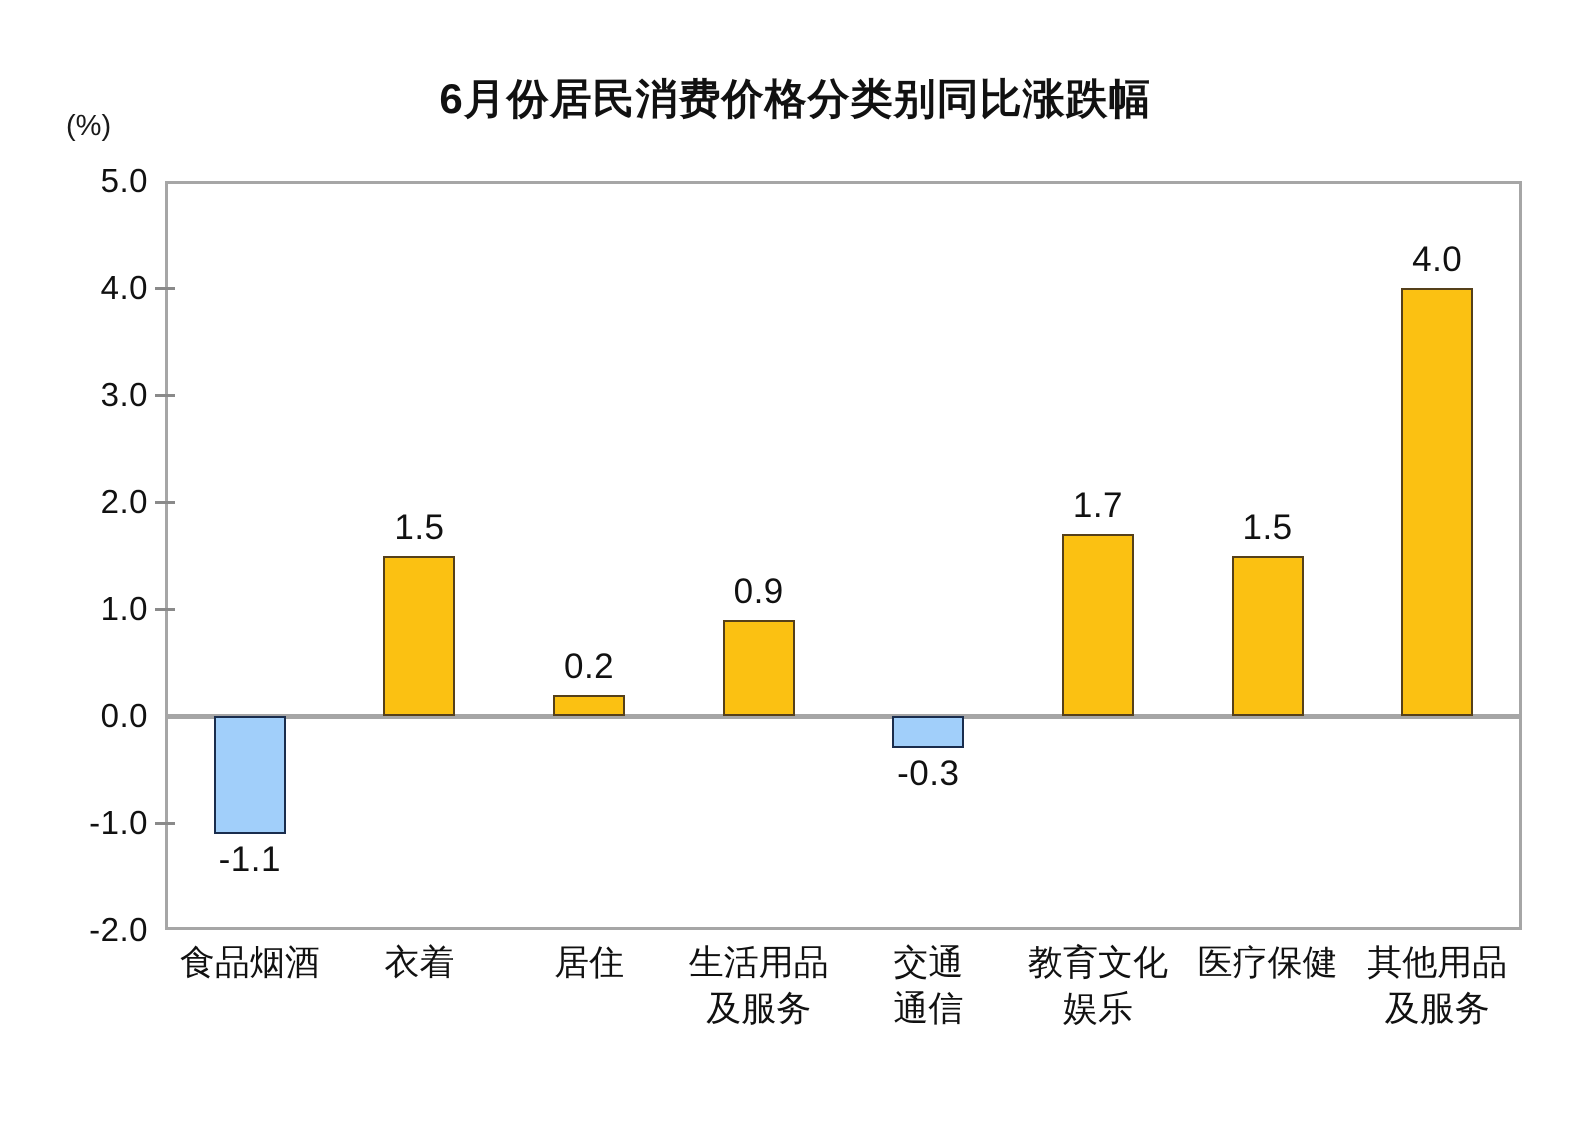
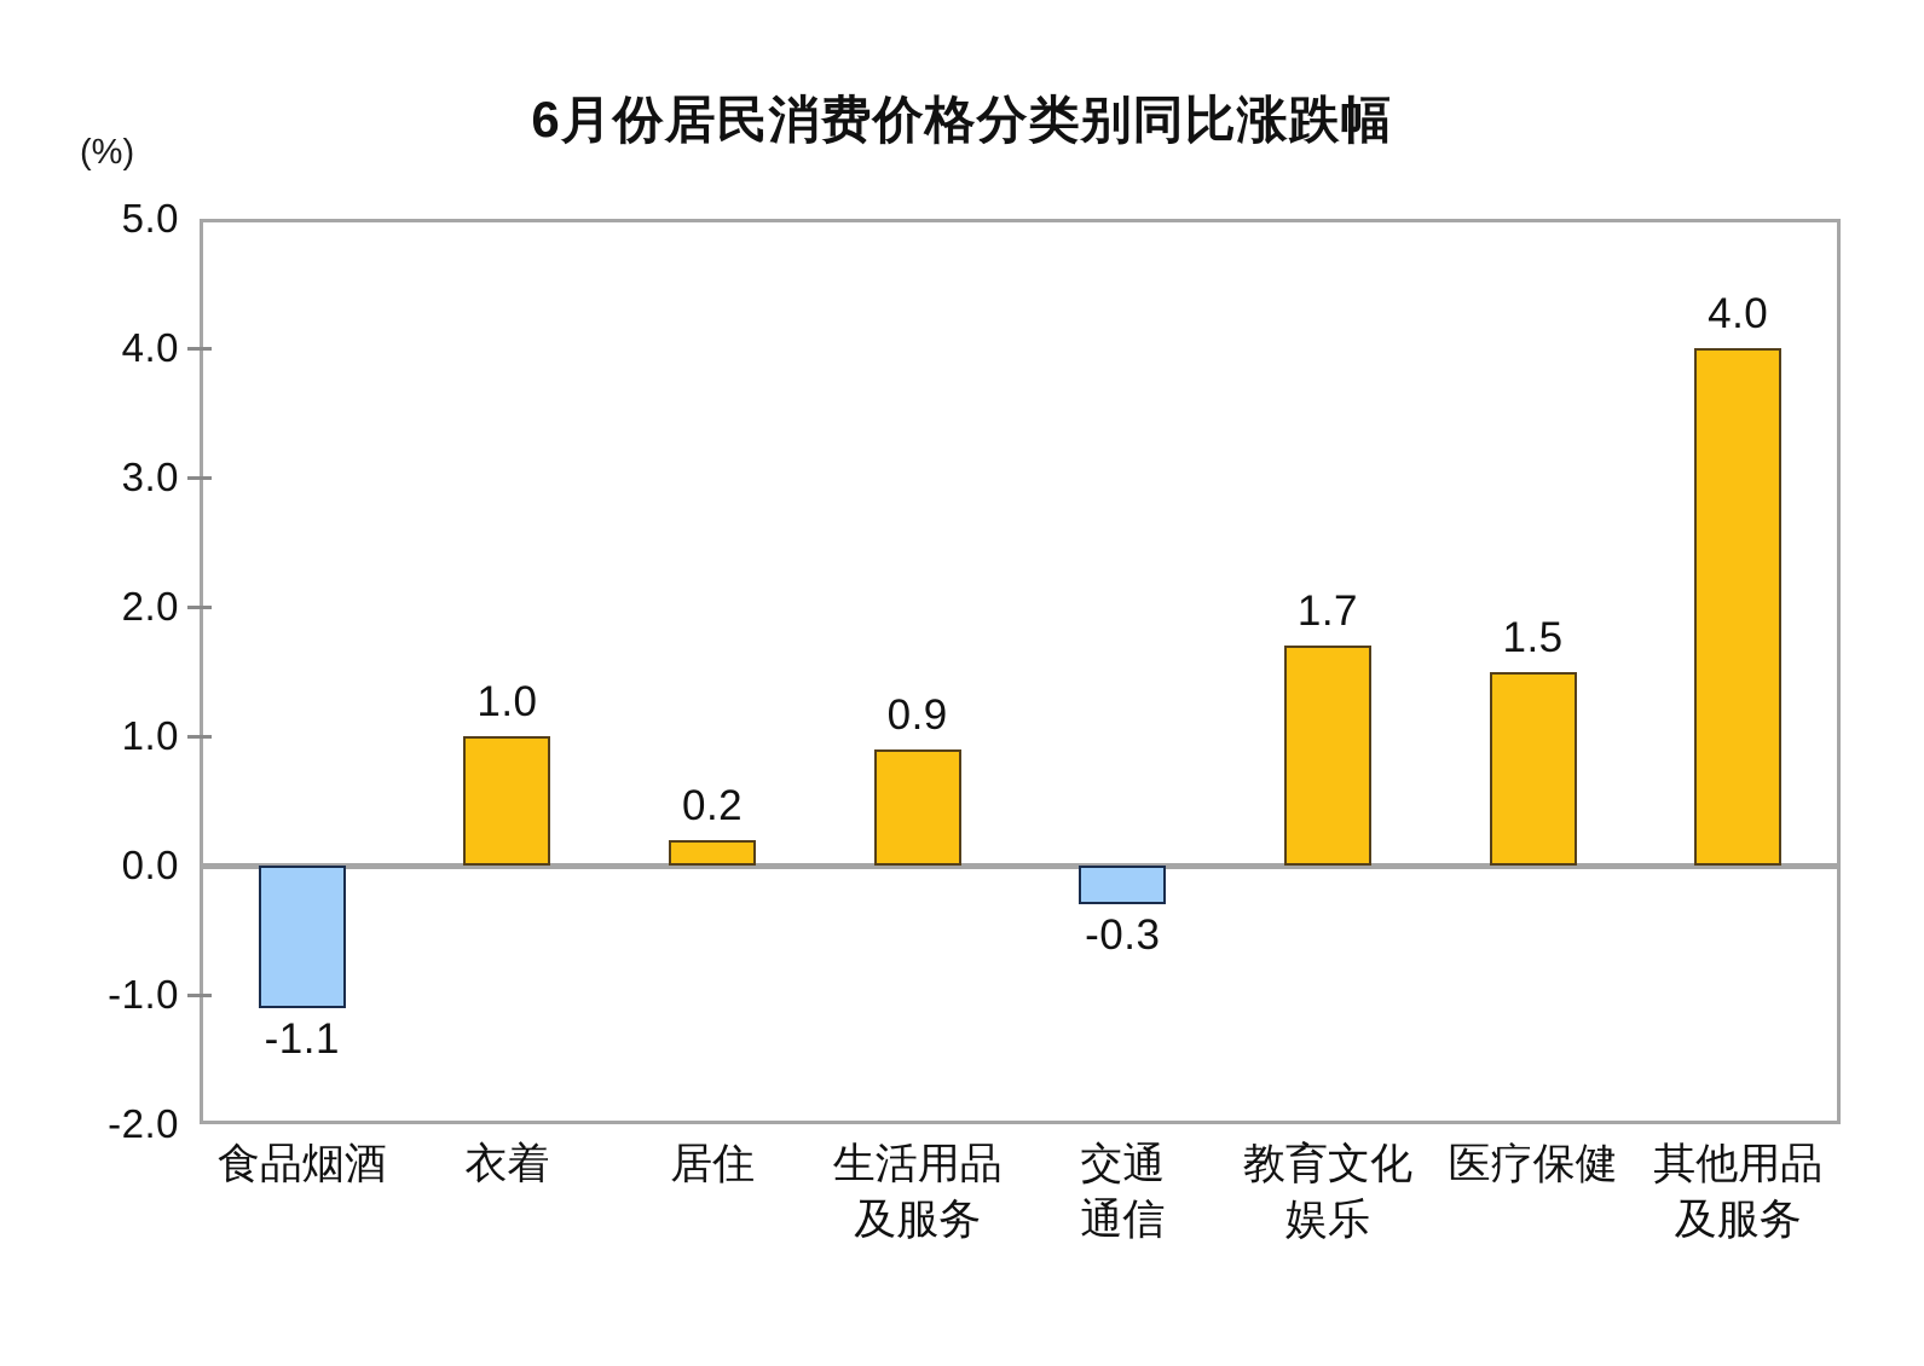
衣着: 1.5 -> 1.0
